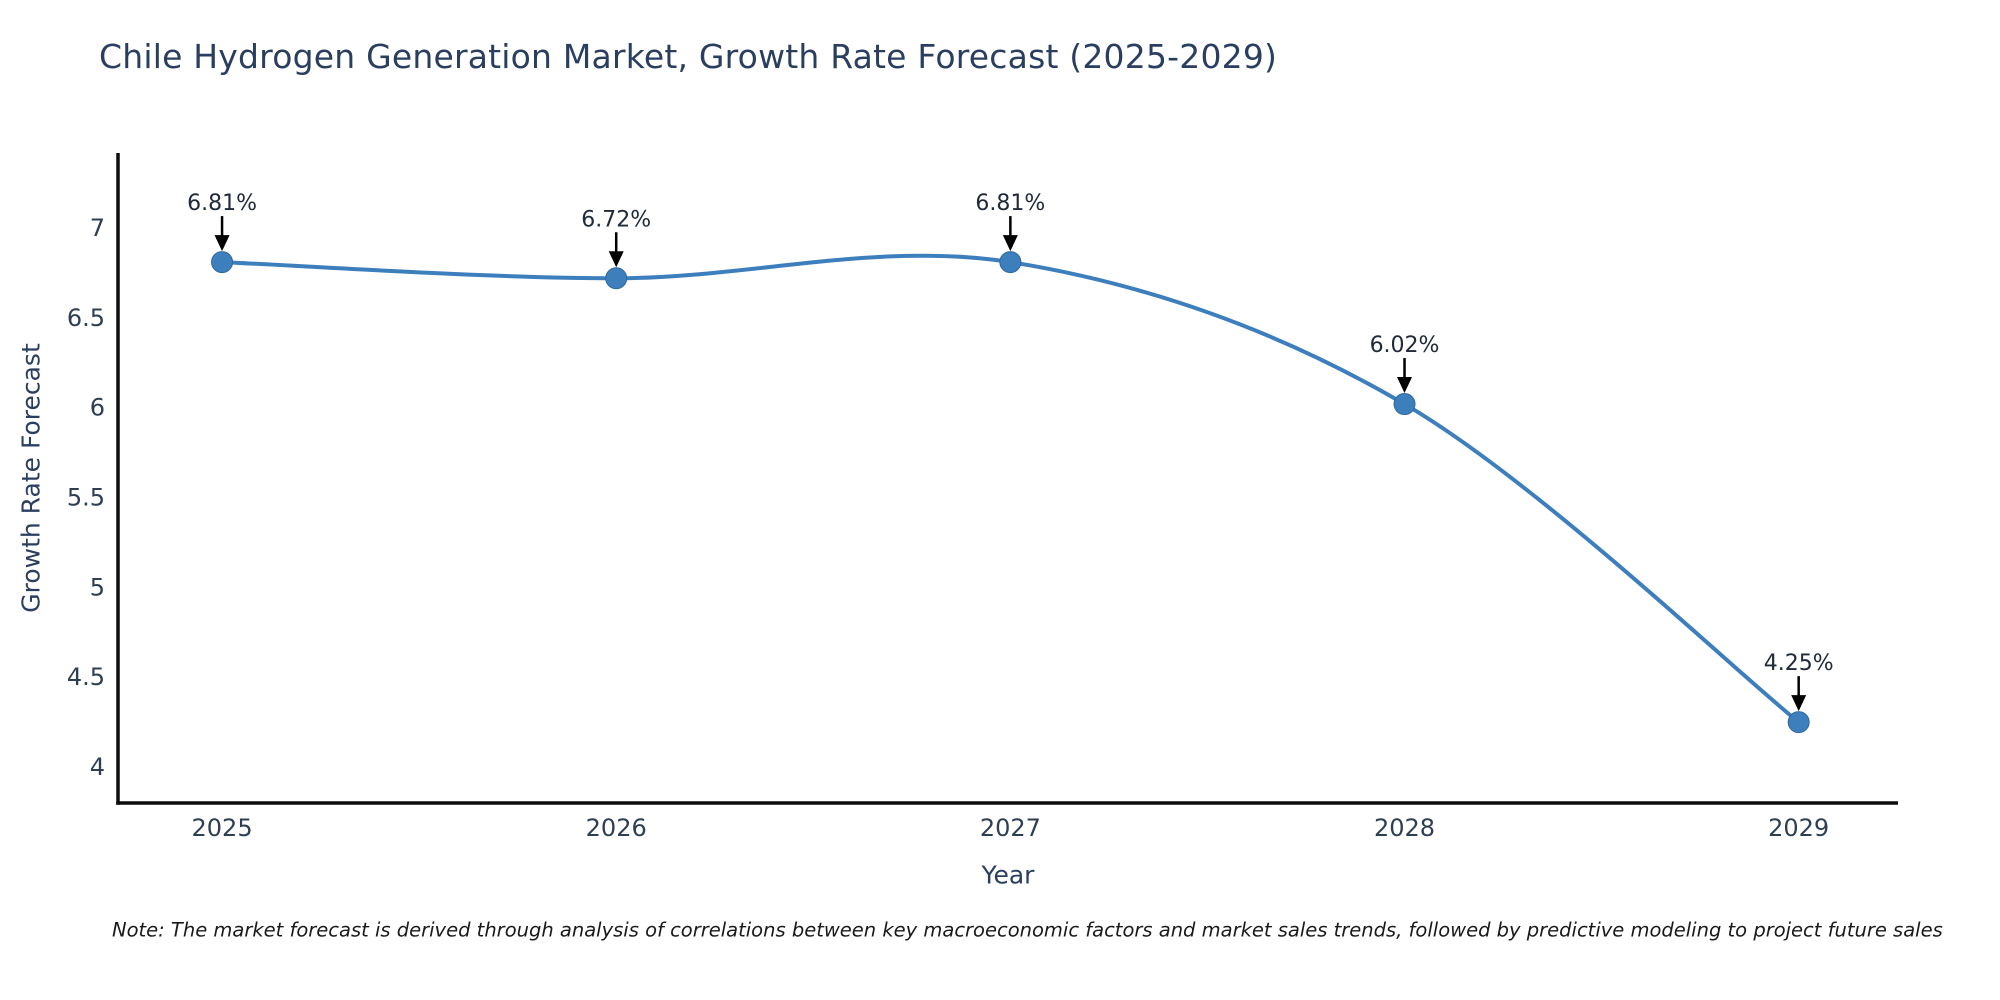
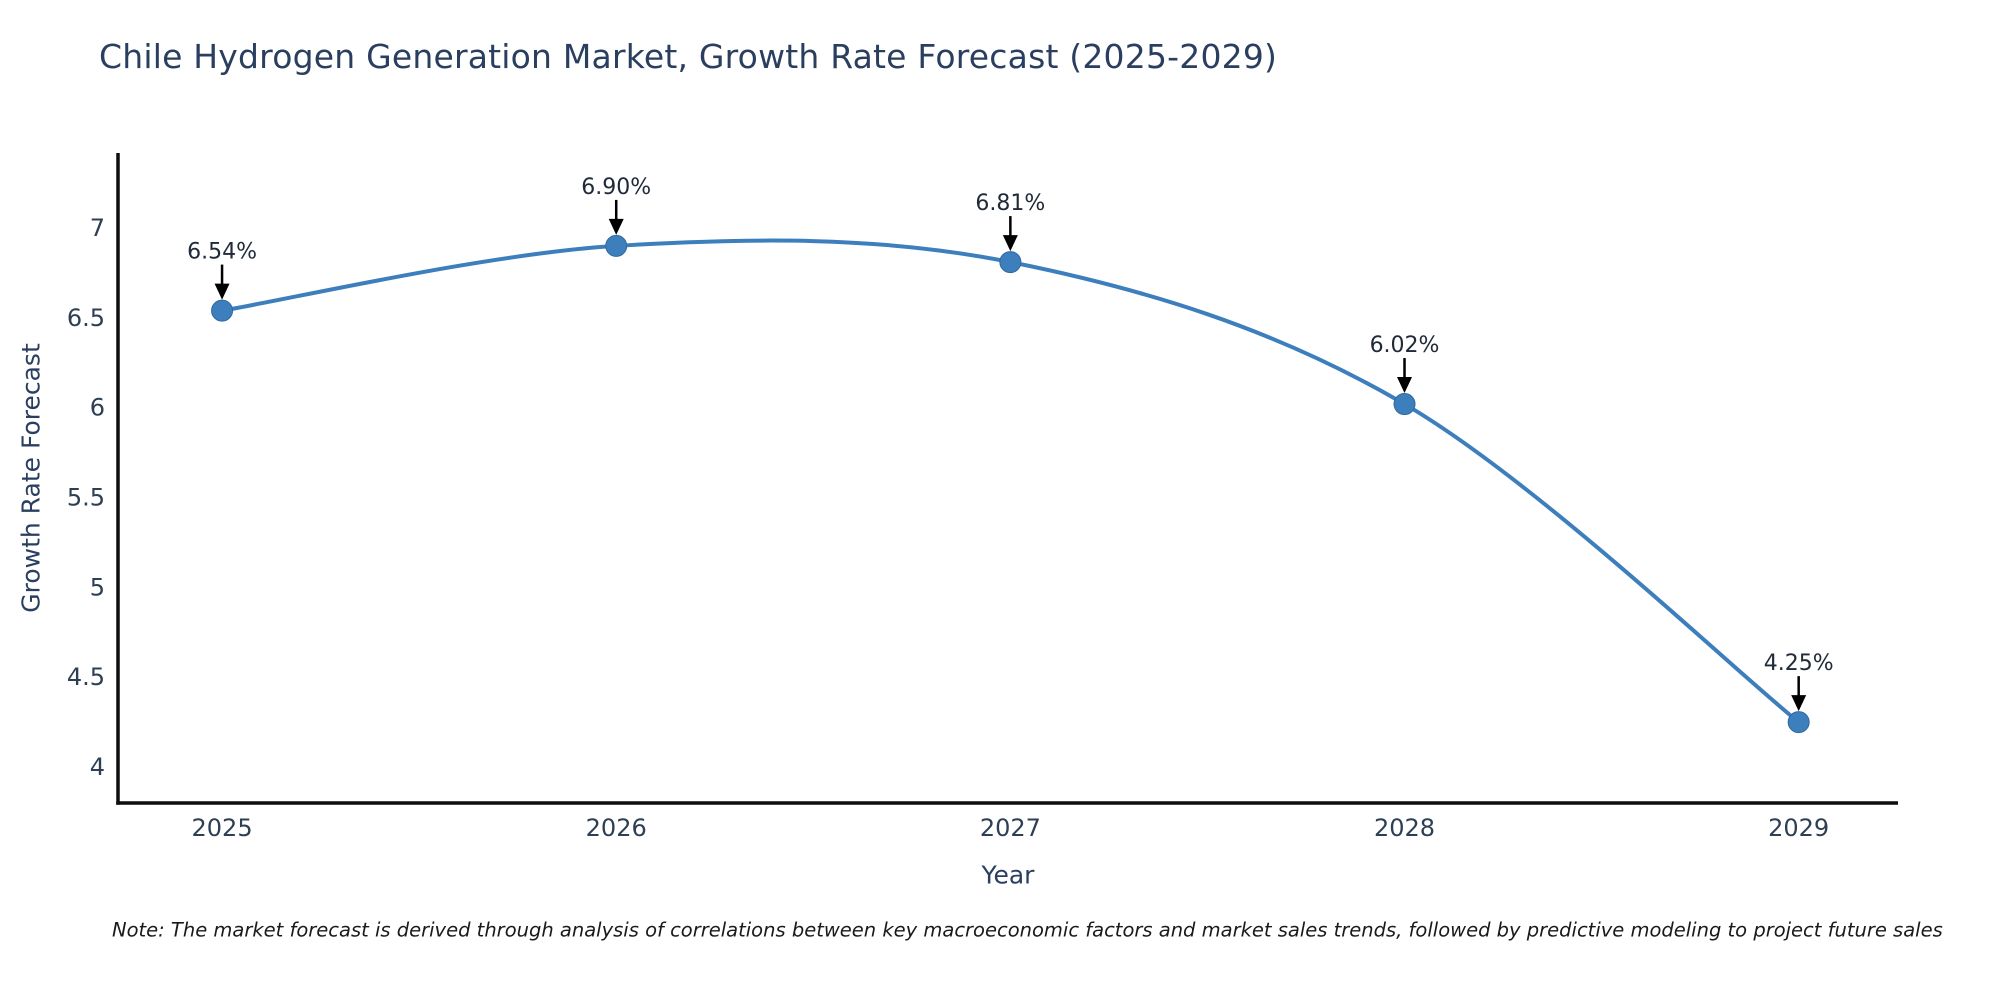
2025: 6.81% -> 6.54%
2026: 6.72% -> 6.90%
